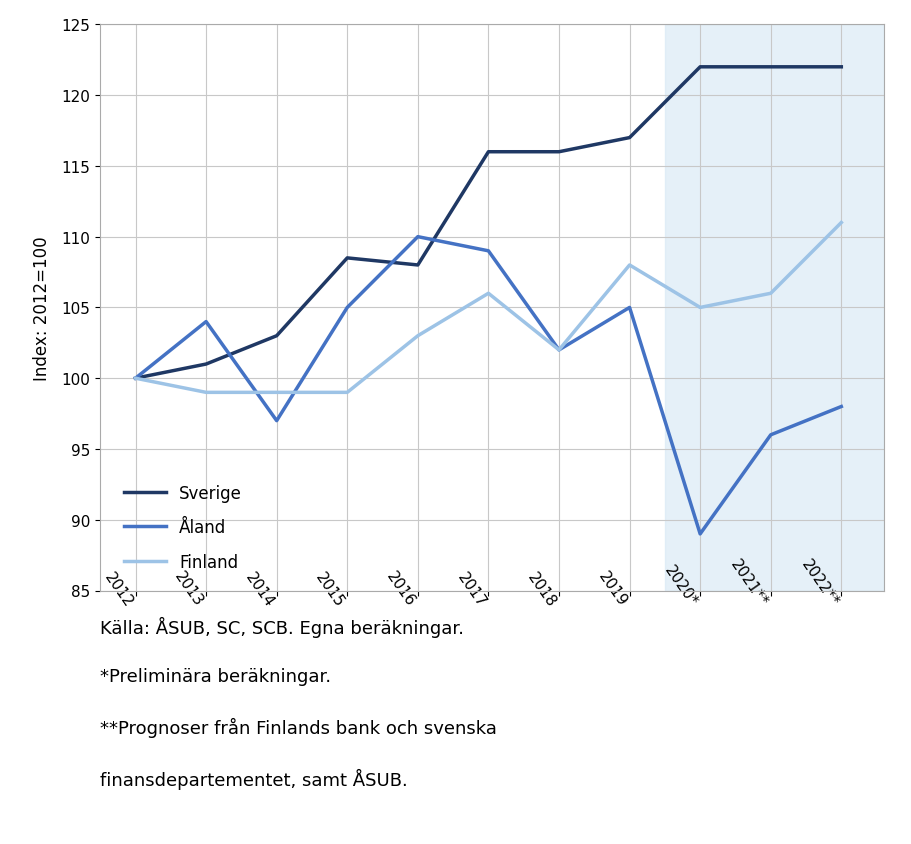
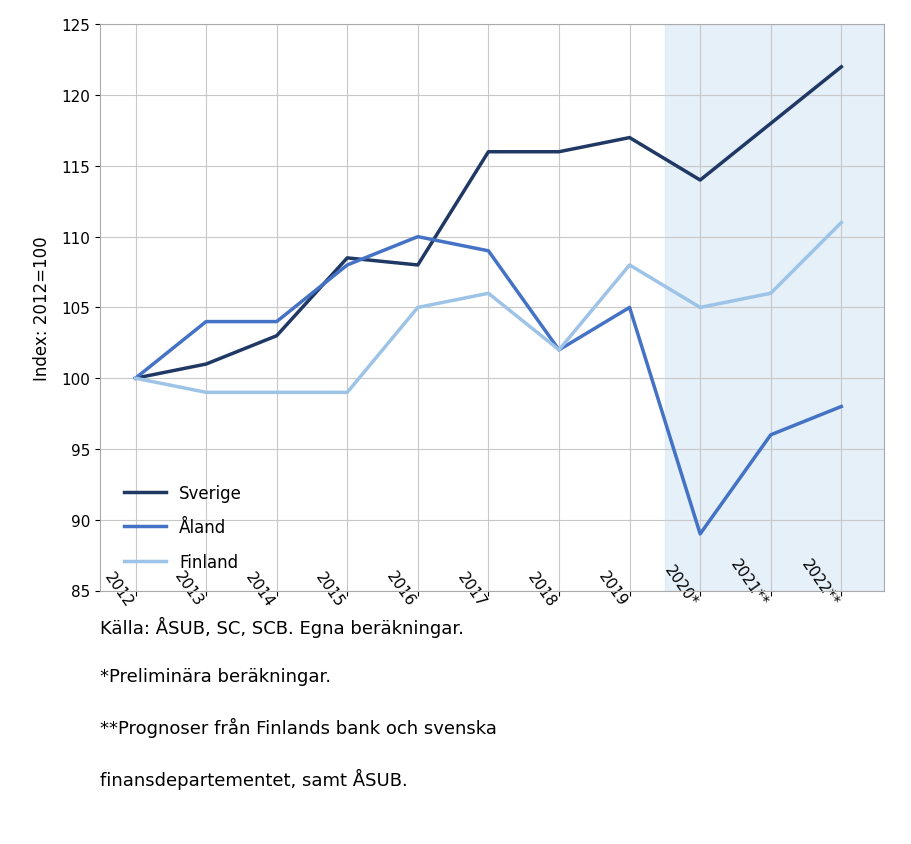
Åland/2014: 97 -> 104
Åland/2015: 105 -> 108
Finland/2016: 103 -> 105
Sverige/2020*: 122.0 -> 114.0
Sverige/2021**: 122.0 -> 118.0
